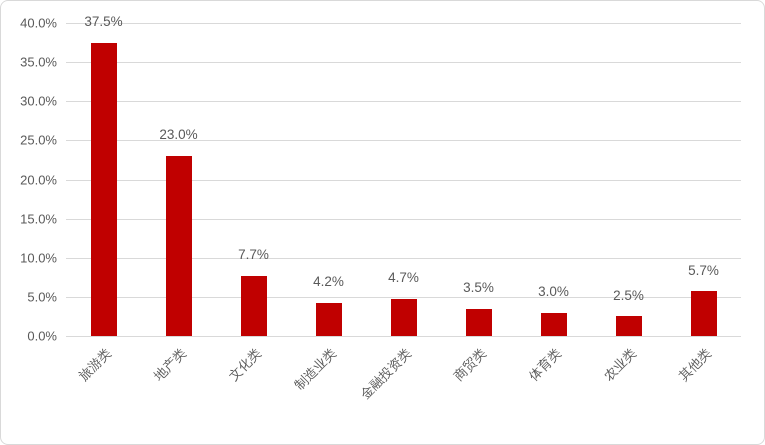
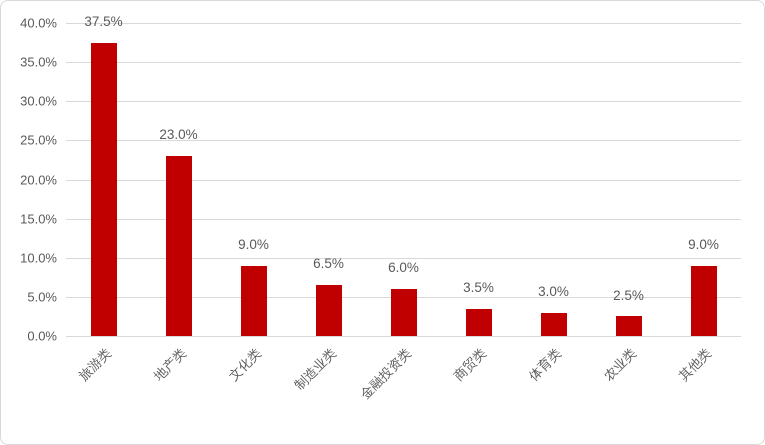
文化类: 7.7% -> 9.0%
制造业类: 4.2% -> 6.5%
金融投资类: 4.7% -> 6.0%
其他类: 5.7% -> 9.0%
